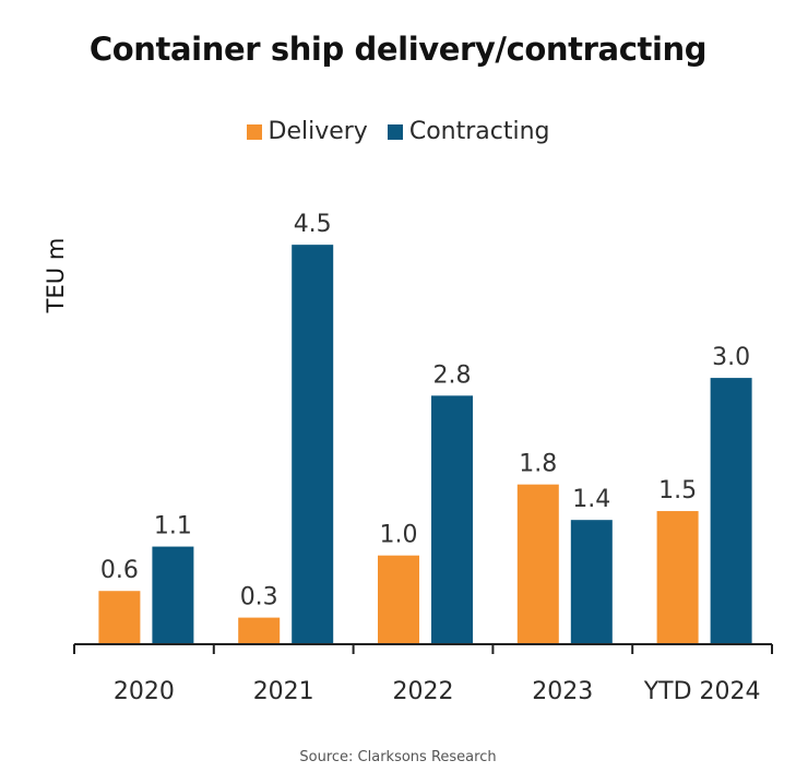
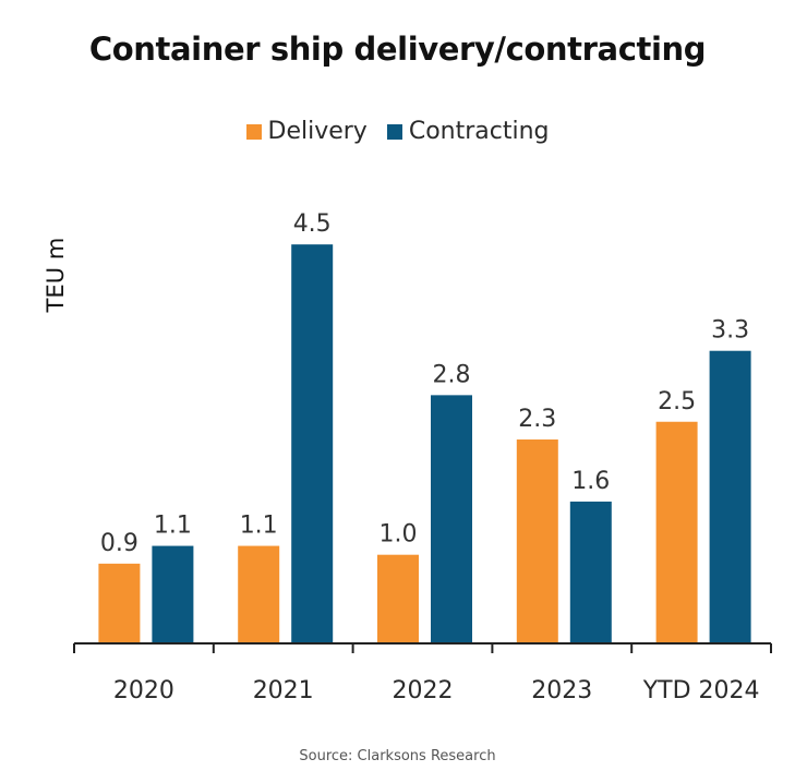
Delivery/2020: 0.6 -> 0.9
Delivery/2021: 0.3 -> 1.1
Delivery/2023: 1.8 -> 2.3
Contracting/2023: 1.4 -> 1.6
Delivery/YTD 2024: 1.5 -> 2.5
Contracting/YTD 2024: 3.0 -> 3.3
